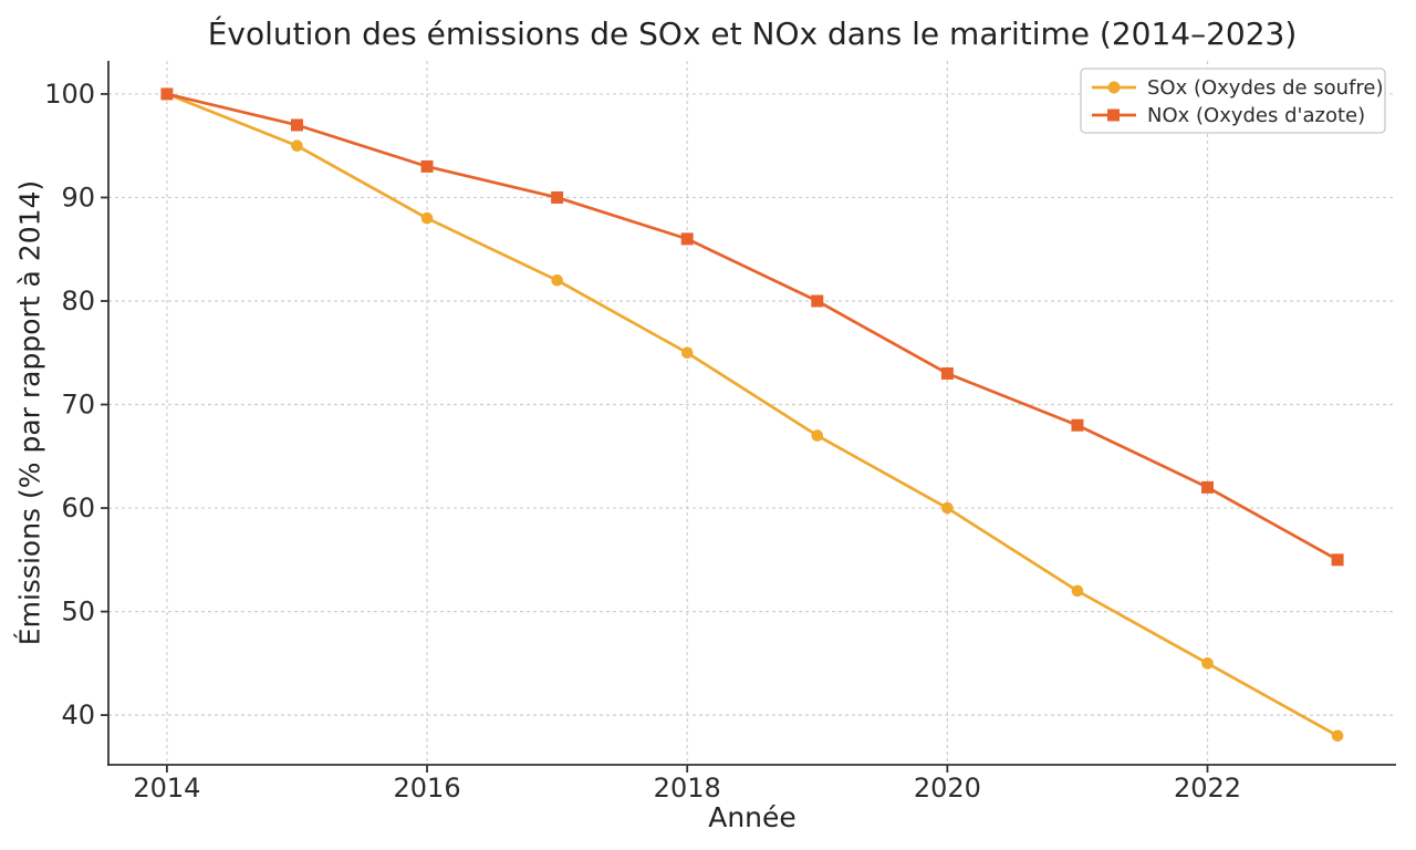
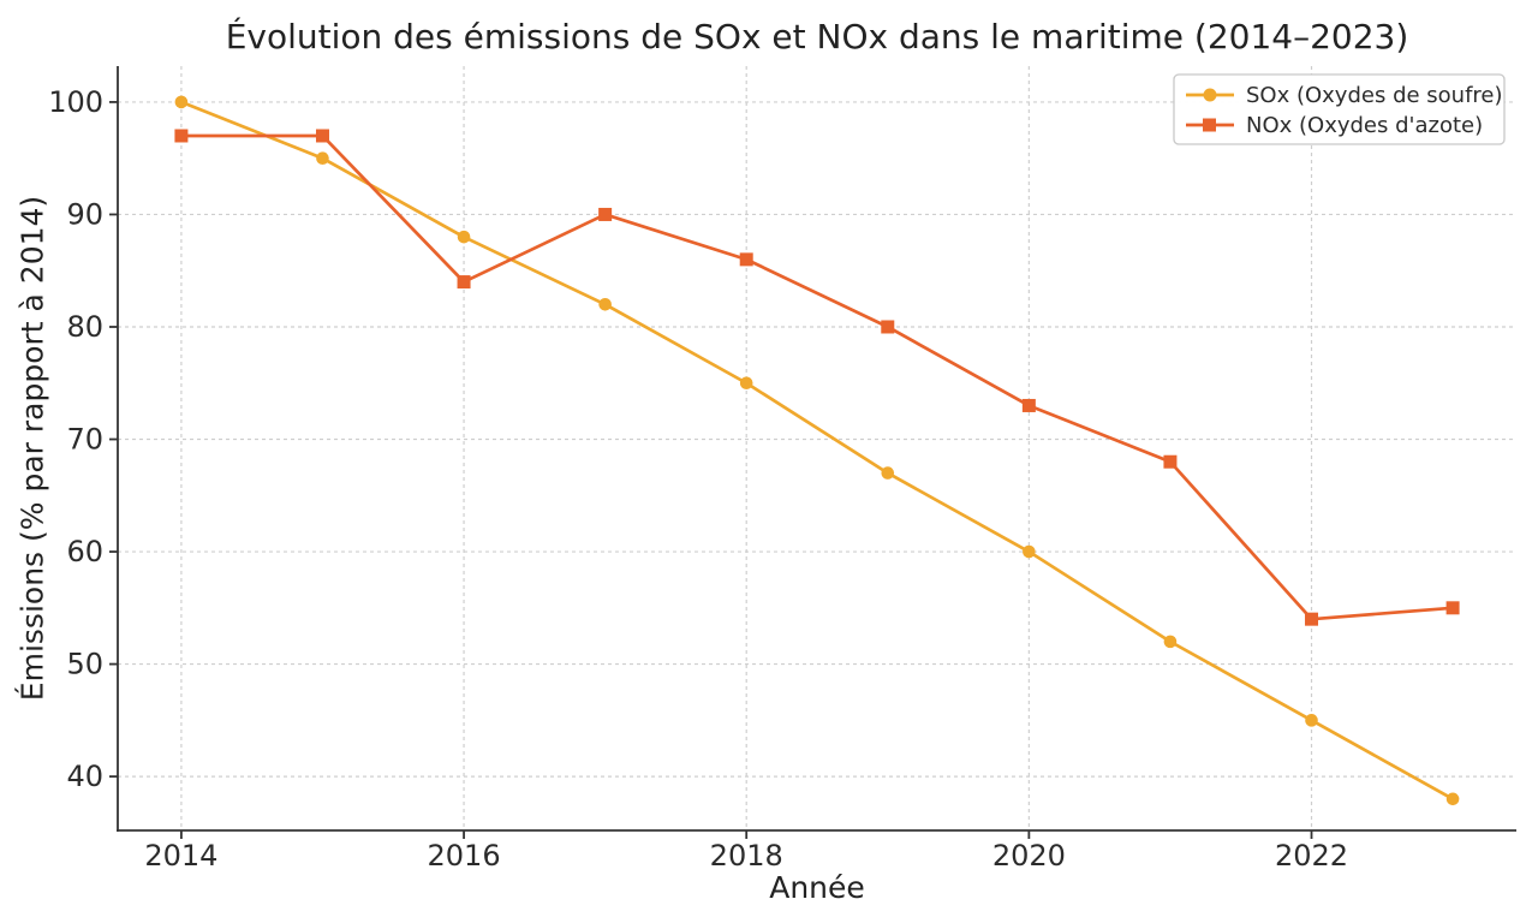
NOx (Oxydes d'azote)/2014: 100 -> 97
NOx (Oxydes d'azote)/2016: 93 -> 84
NOx (Oxydes d'azote)/2022: 62 -> 54
